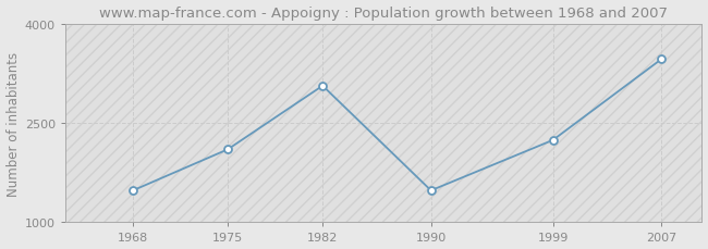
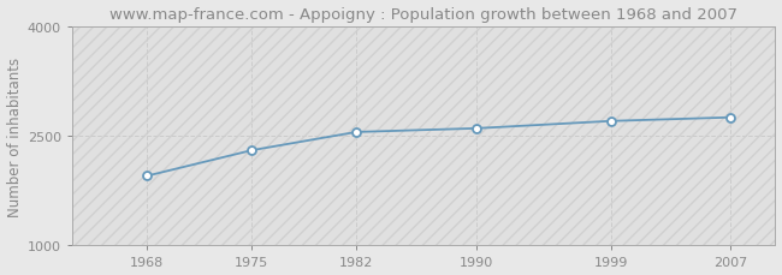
1968: 1480 -> 1950
1975: 2100 -> 2300
1982: 3060 -> 2550
1990: 1480 -> 2600
1999: 2240 -> 2700
2007: 3460 -> 2750
